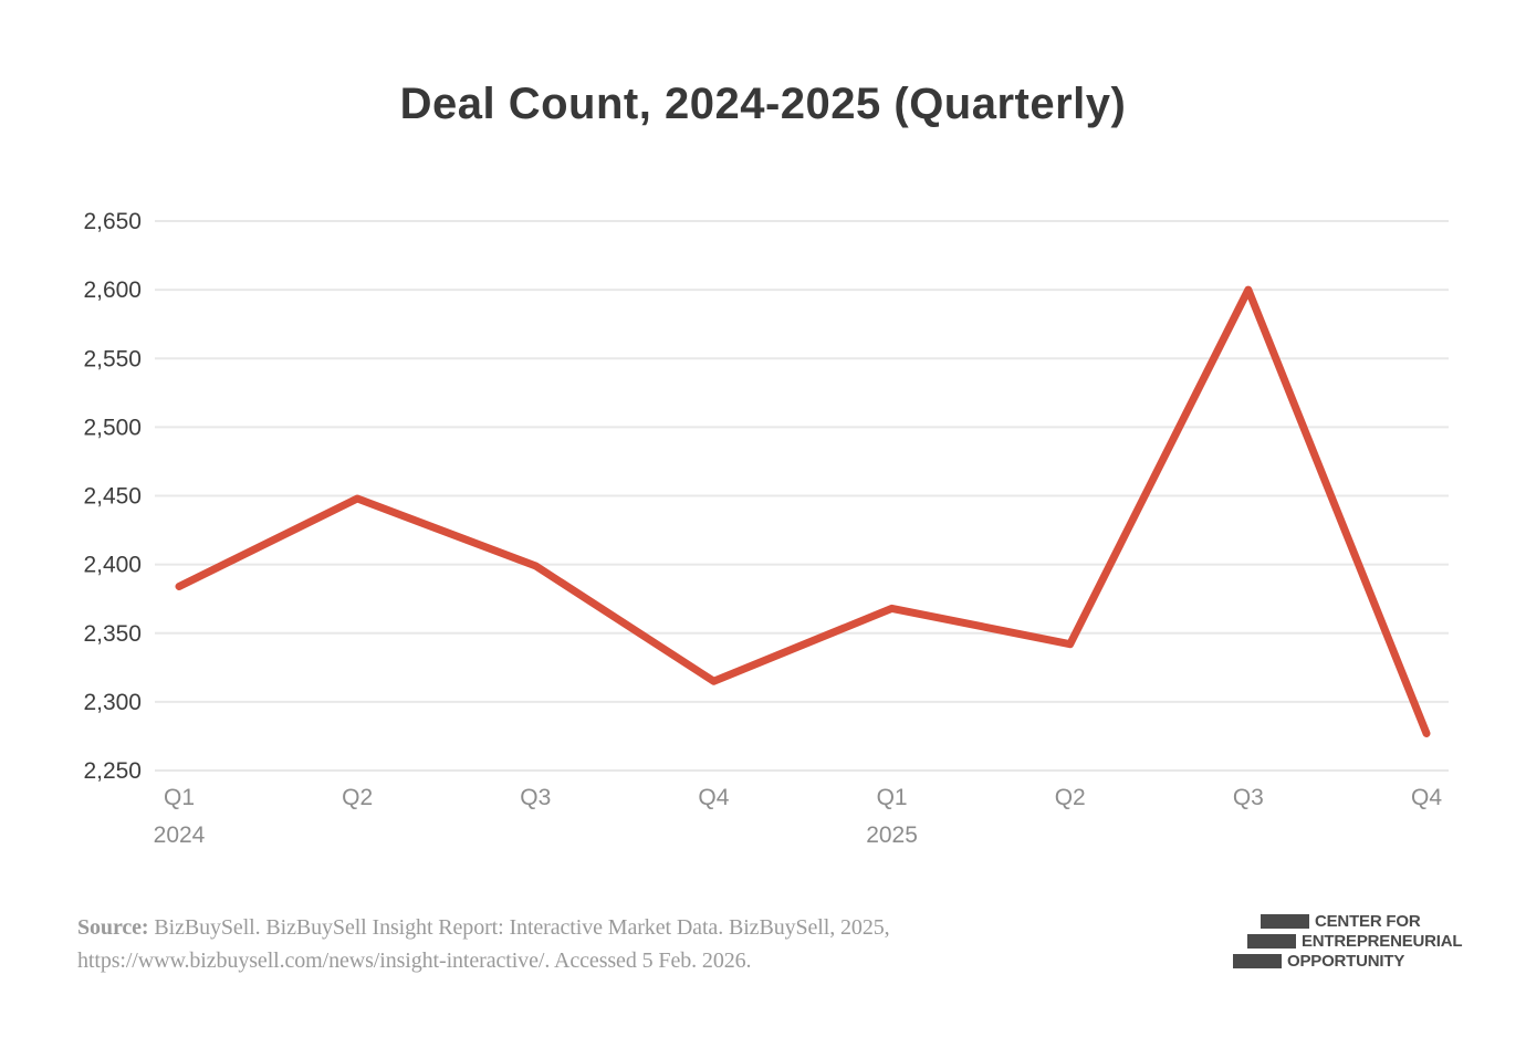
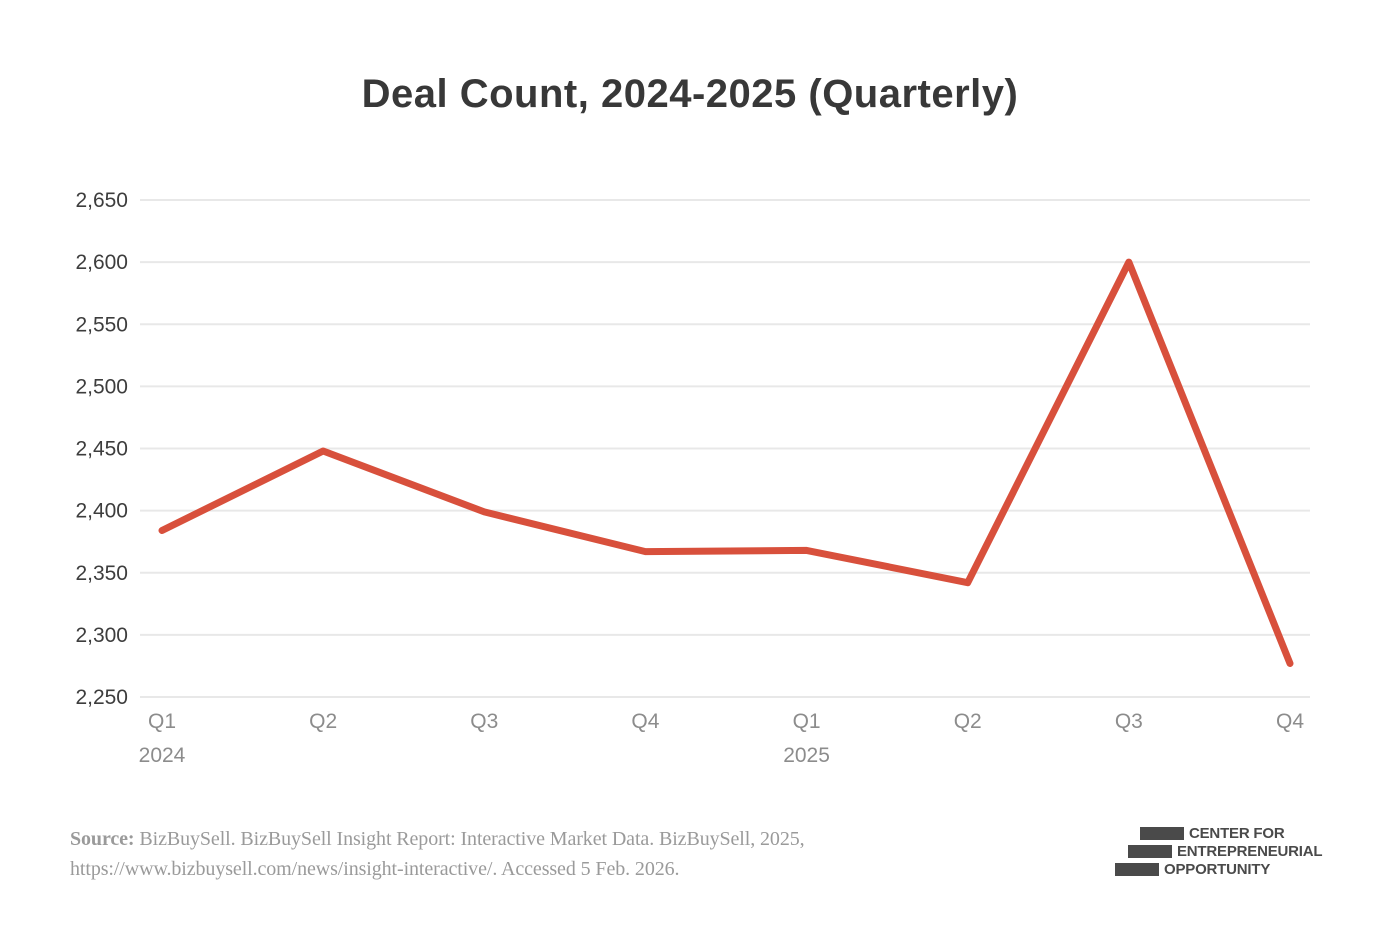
Q4 2024: 2315 -> 2367
